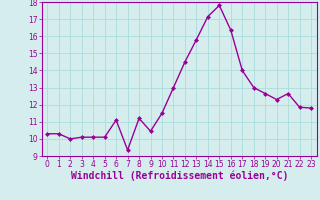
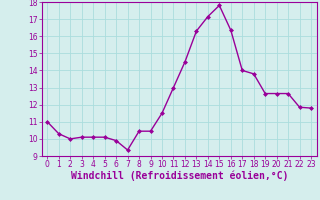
0: 10.3 -> 11.0
6: 11.1 -> 9.9
8: 11.2 -> 10.4
13: 15.8 -> 16.3
18: 13.0 -> 13.8
20: 12.3 -> 12.7
